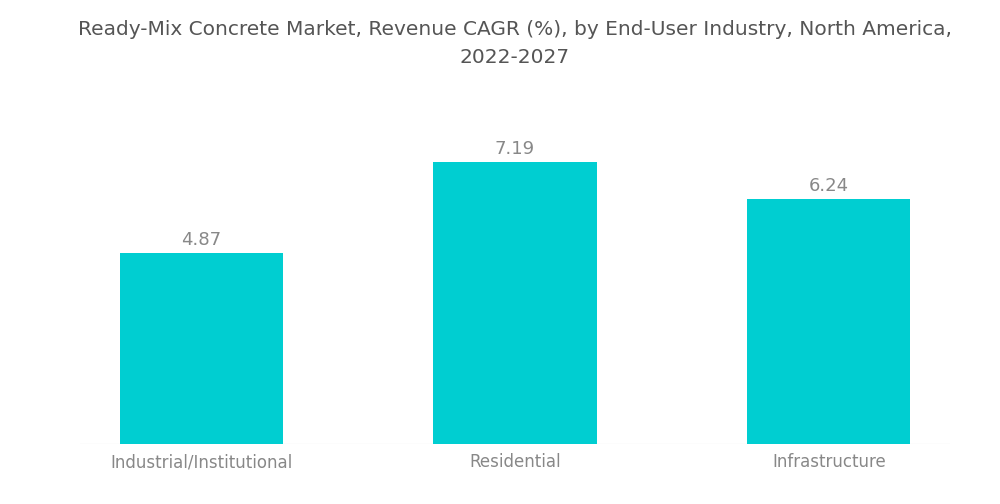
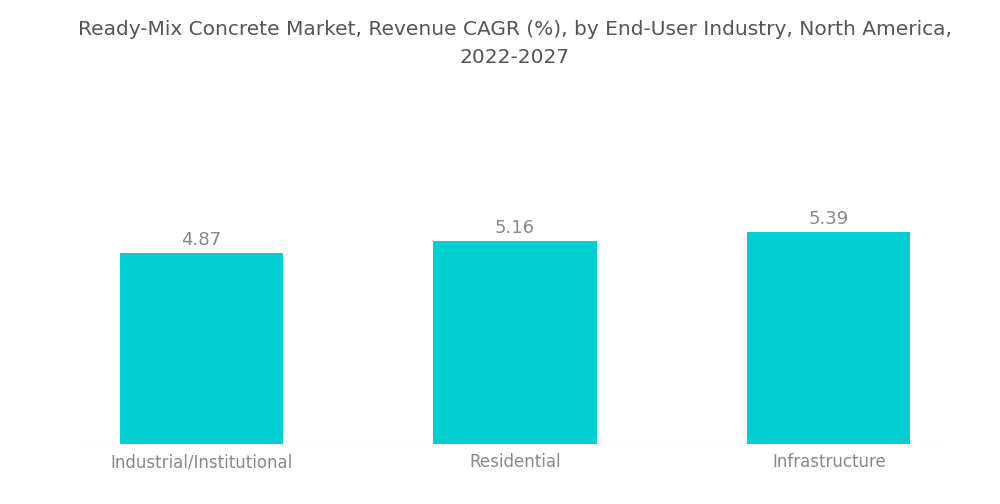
Residential: 7.19 -> 5.16
Infrastructure: 6.24 -> 5.39
